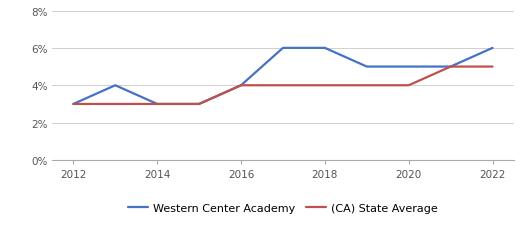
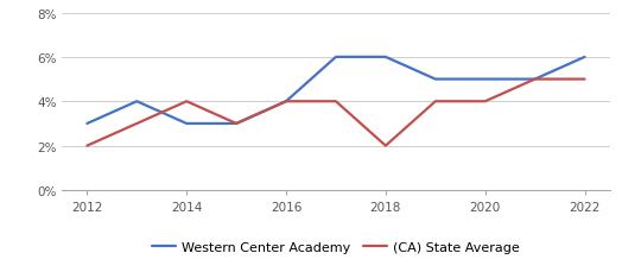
(CA) State Average/2012: 3% -> 2%
(CA) State Average/2014: 3% -> 4%
(CA) State Average/2018: 4% -> 2%
